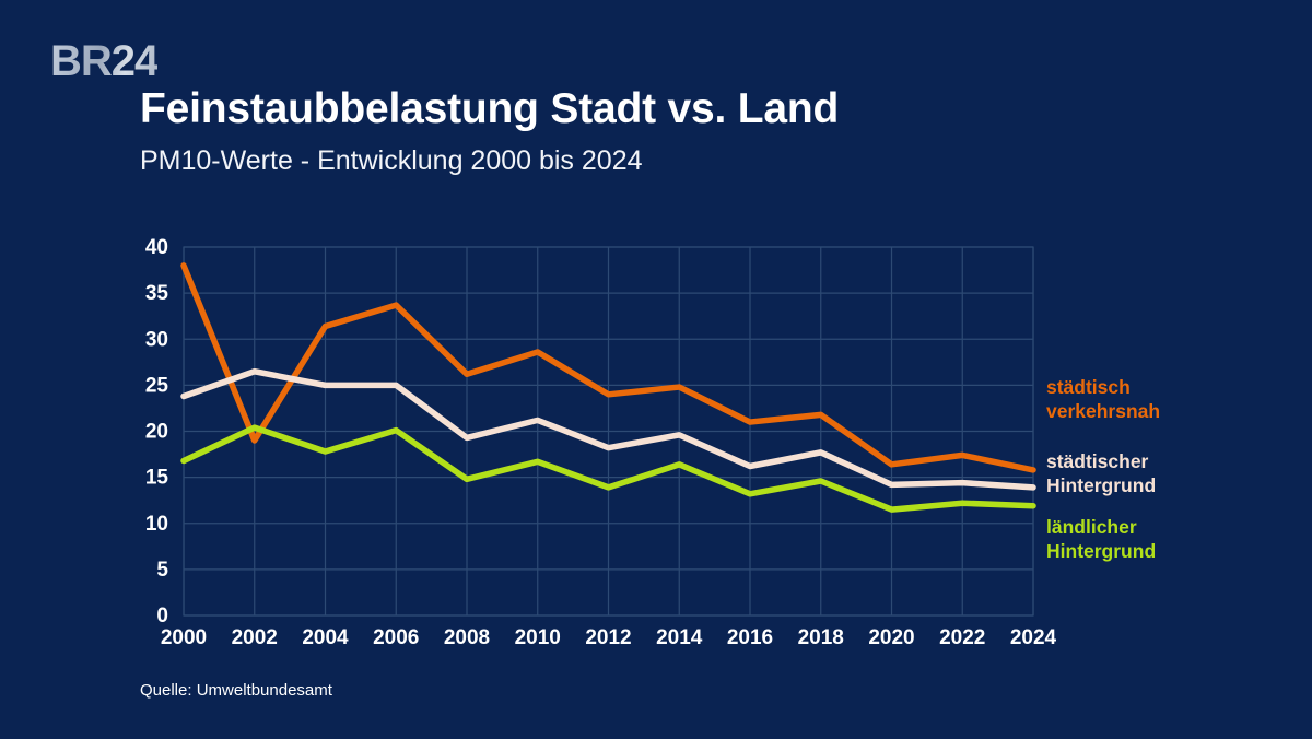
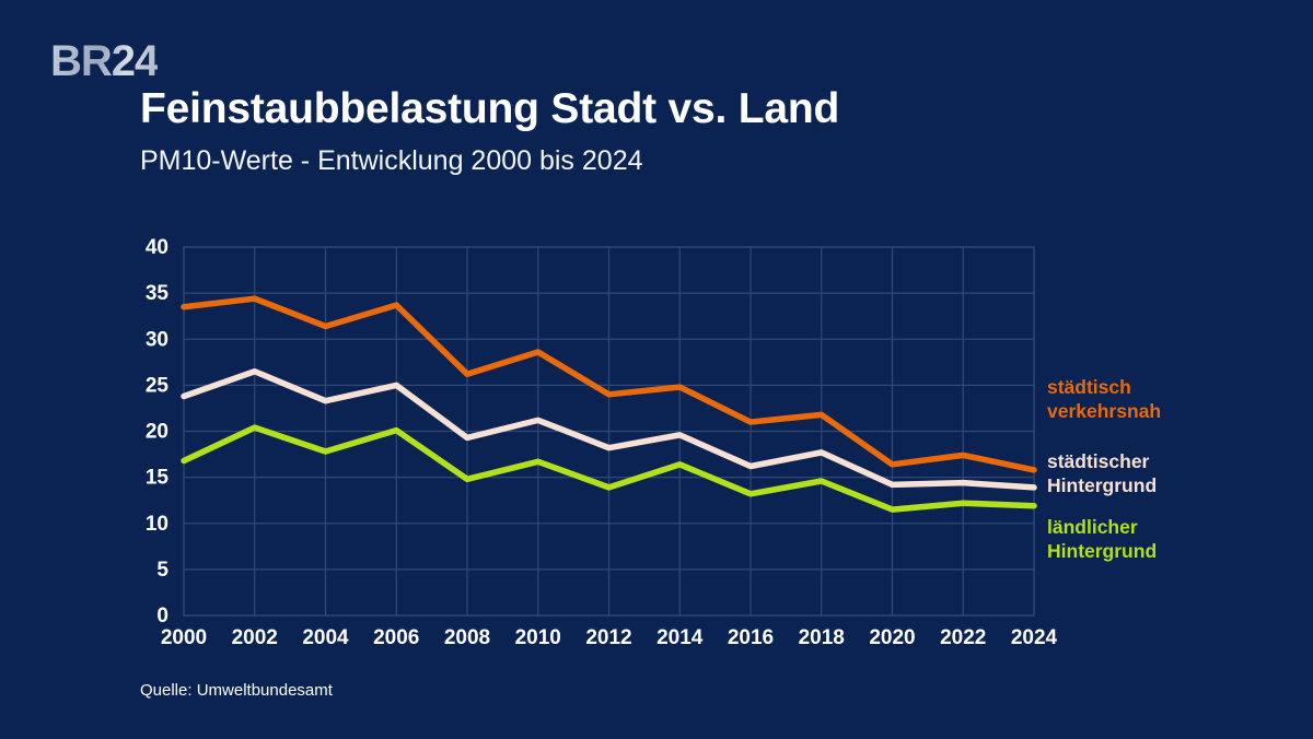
städtisch verkehrsnah/2000: 38 -> 34
städtisch verkehrsnah/2002: 19 -> 34
städtischer Hintergrund/2004: 25 -> 23
